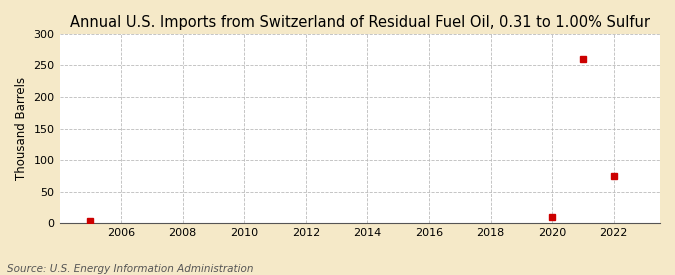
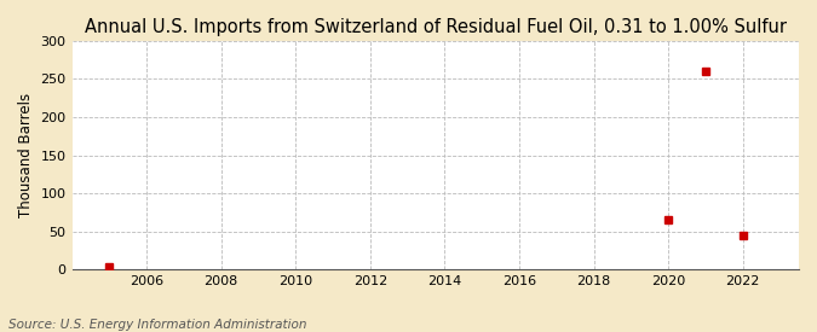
2020: 10 -> 66
2022: 75 -> 44
